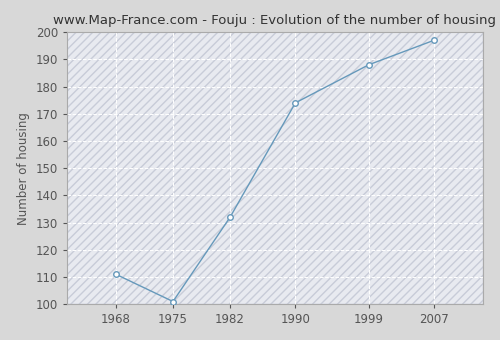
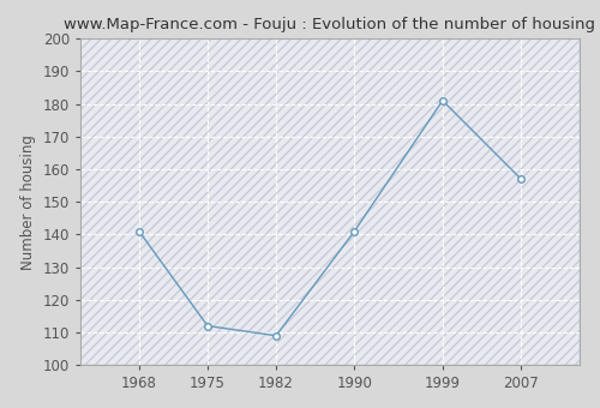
1968: 111 -> 141
1975: 101 -> 112
1982: 132 -> 109
1990: 174 -> 141
1999: 188 -> 181
2007: 197 -> 157
